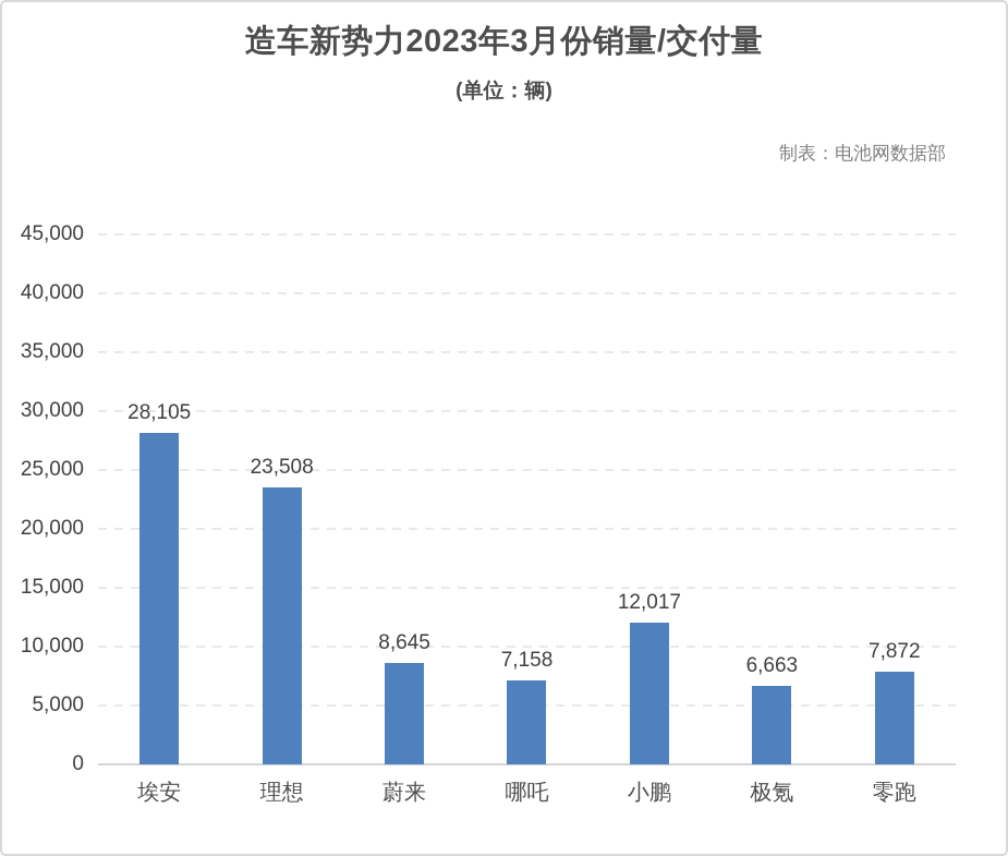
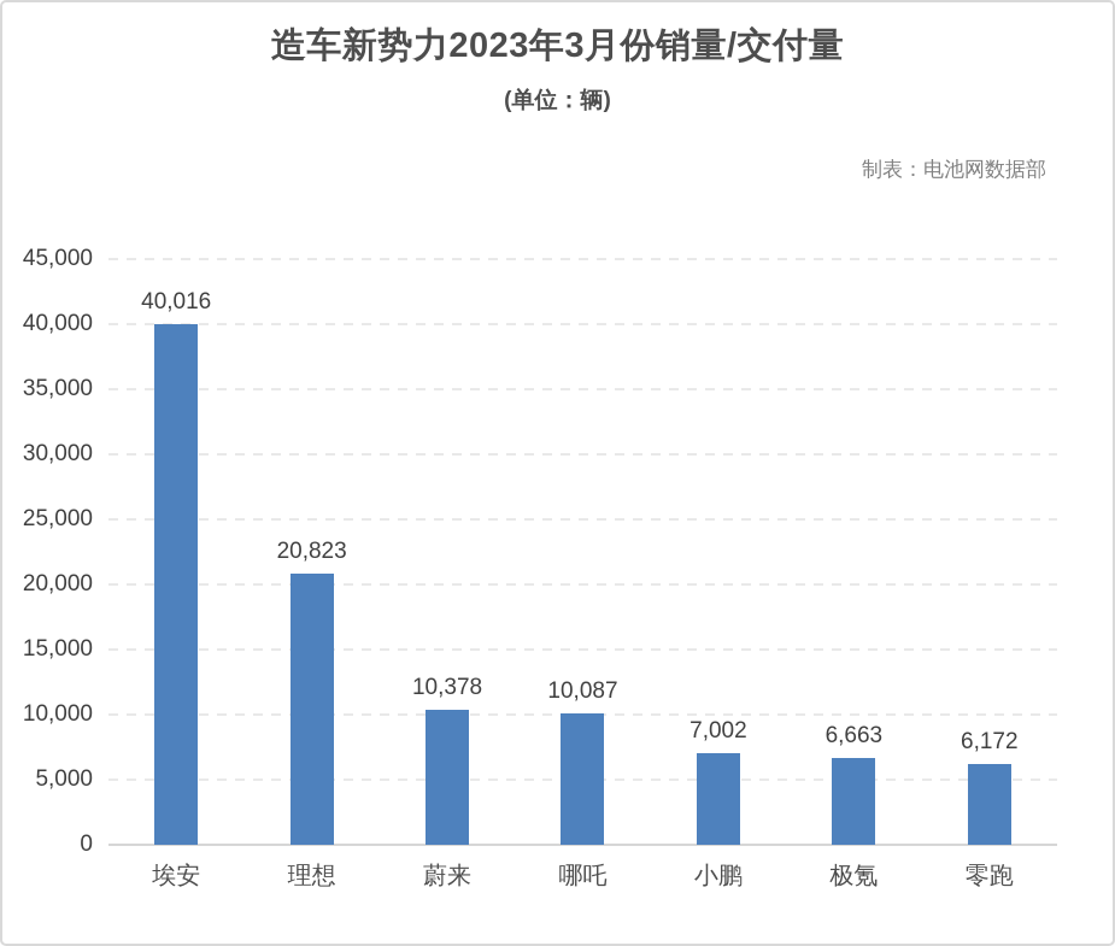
埃安: 28,105 -> 40,016
理想: 23,508 -> 20,823
蔚来: 8,645 -> 10,378
哪吒: 7,158 -> 10,087
小鹏: 12,017 -> 7,002
零跑: 7,872 -> 6,172
